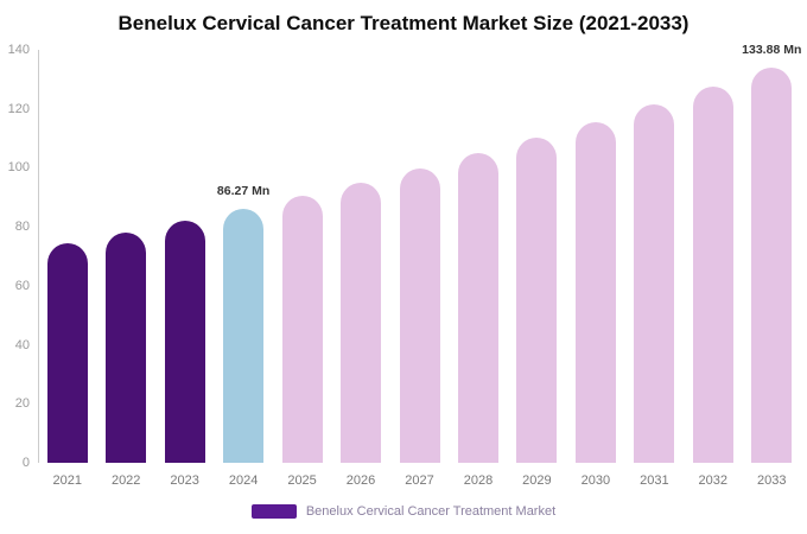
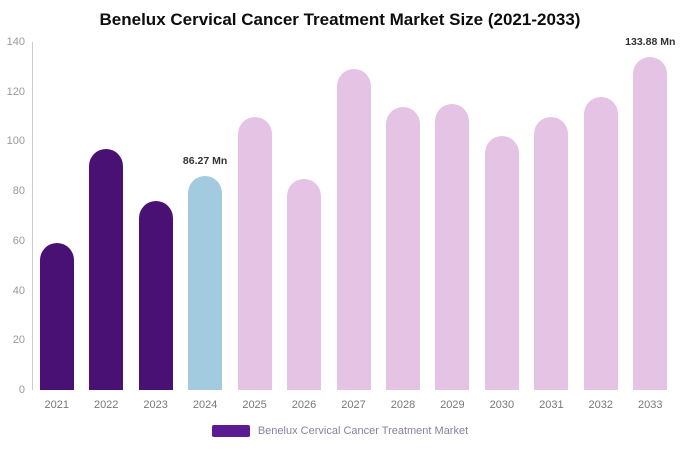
2021: 74 -> 59
2022: 78 -> 97
2023: 82 -> 76
2025: 91 -> 110
2026: 95 -> 85
2027: 100 -> 129
2028: 105 -> 114
2029: 110 -> 115
2030: 116 -> 102
2031: 121 -> 110
2032: 128 -> 118
